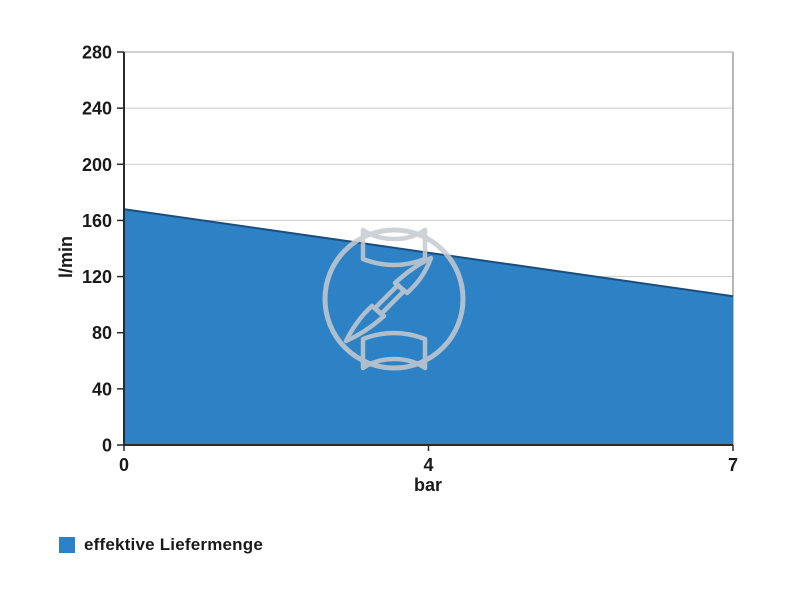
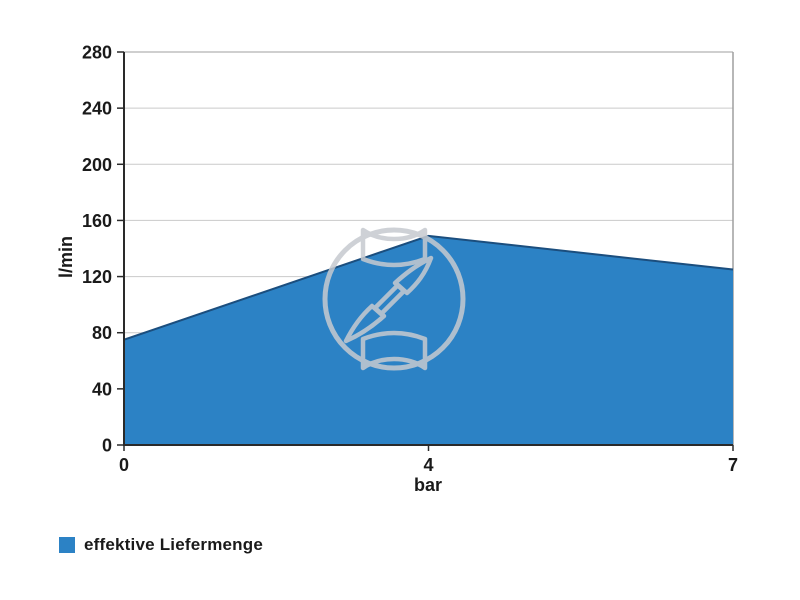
0: 168 -> 75
4: 137 -> 149
7: 106 -> 125
